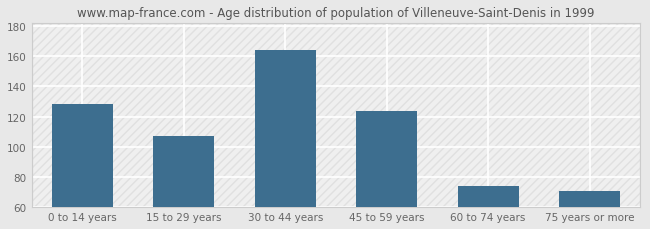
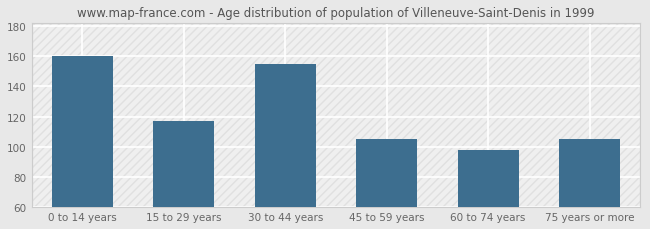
0 to 14 years: 128 -> 160
15 to 29 years: 107 -> 117
30 to 44 years: 164 -> 155
45 to 59 years: 124 -> 105
60 to 74 years: 74 -> 98
75 years or more: 71 -> 105
